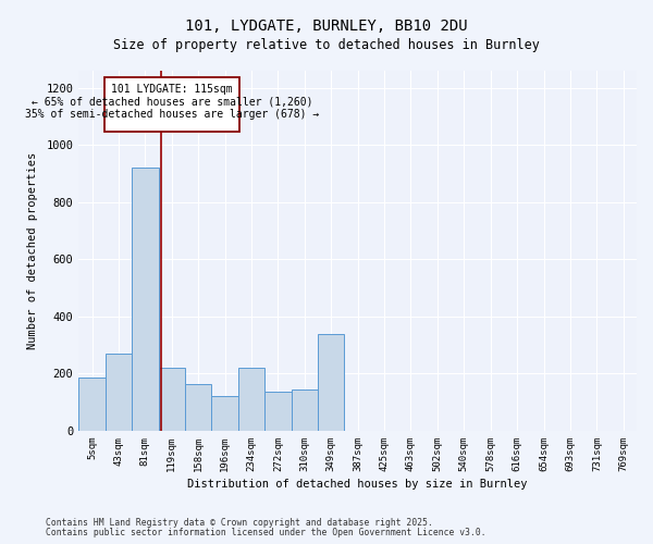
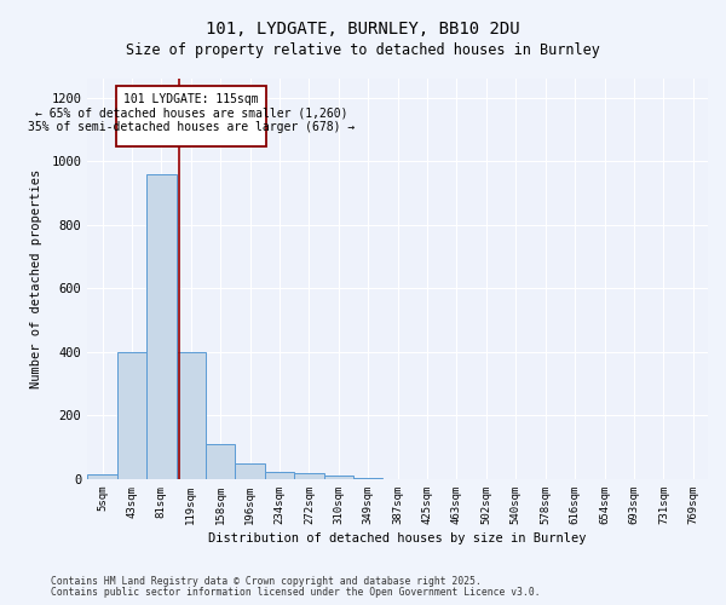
5sqm: 185 -> 15
43sqm: 270 -> 400
81sqm: 920 -> 960
119sqm: 220 -> 400
158sqm: 165 -> 110
196sqm: 120 -> 50
234sqm: 220 -> 22
272sqm: 135 -> 18
310sqm: 145 -> 12
349sqm: 340 -> 5
